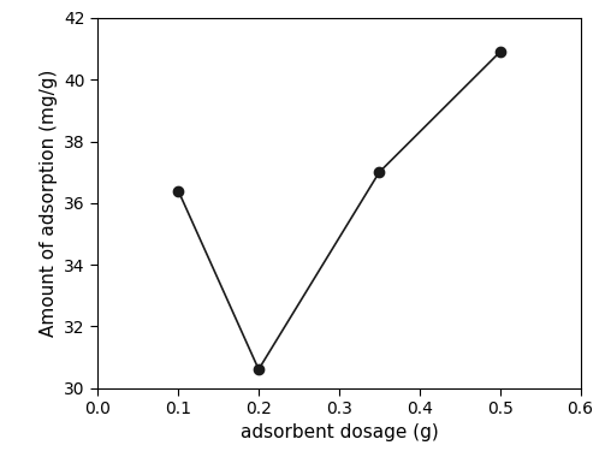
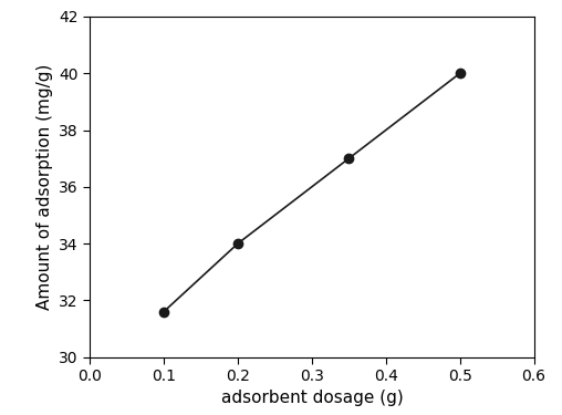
0.1: 36.4 -> 31.6
0.2: 30.6 -> 34.0
0.5: 40.9 -> 40.0
